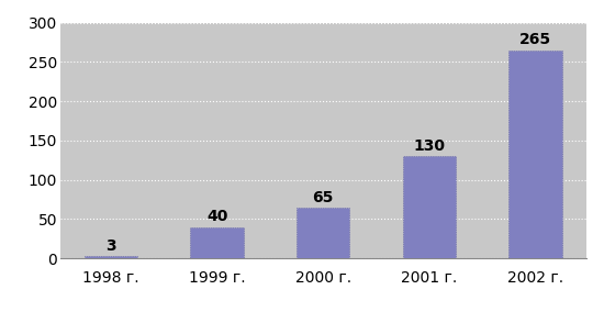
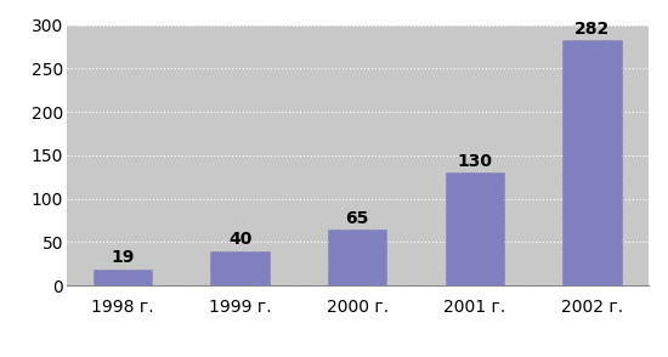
1998 г.: 3 -> 19
2002 г.: 265 -> 282
